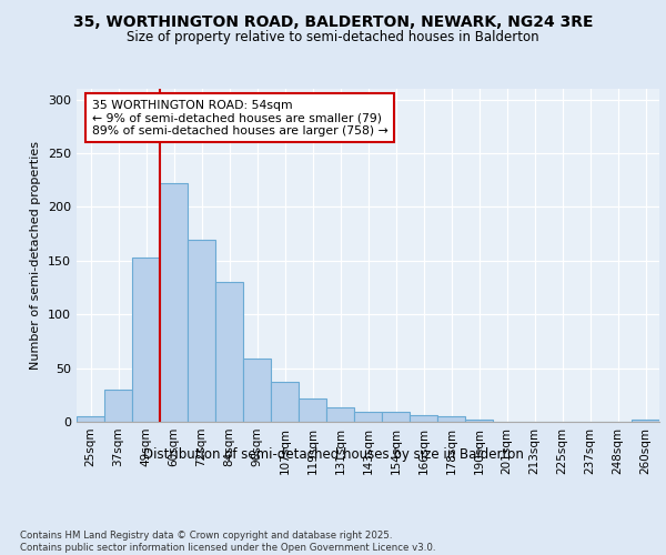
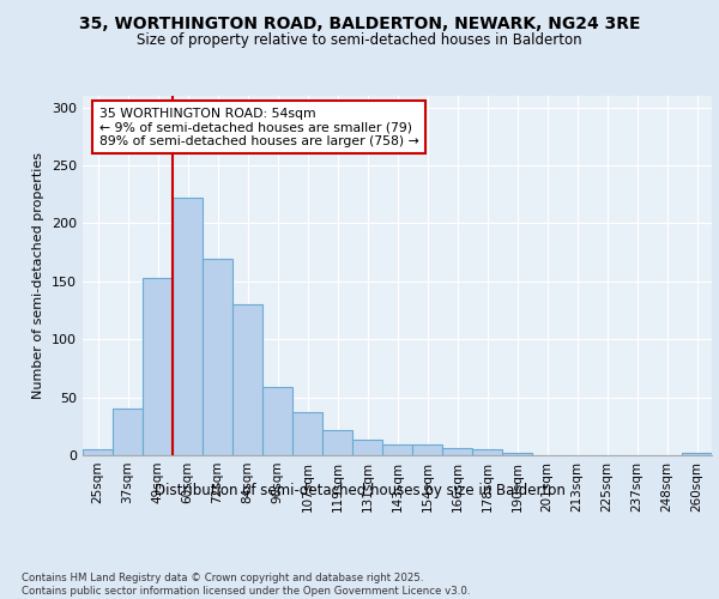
37sqm: 30 -> 40
